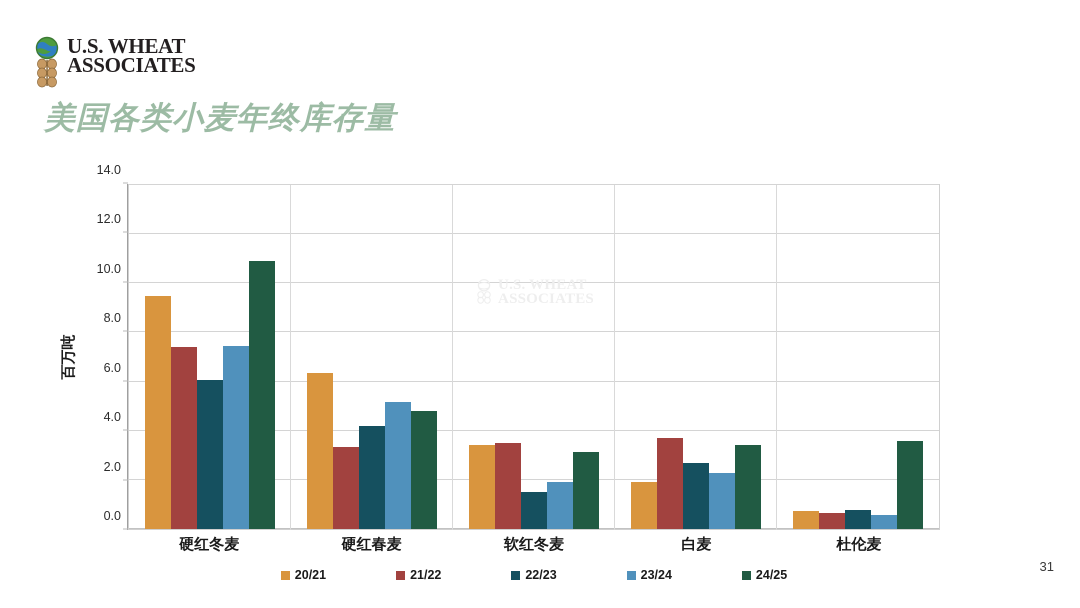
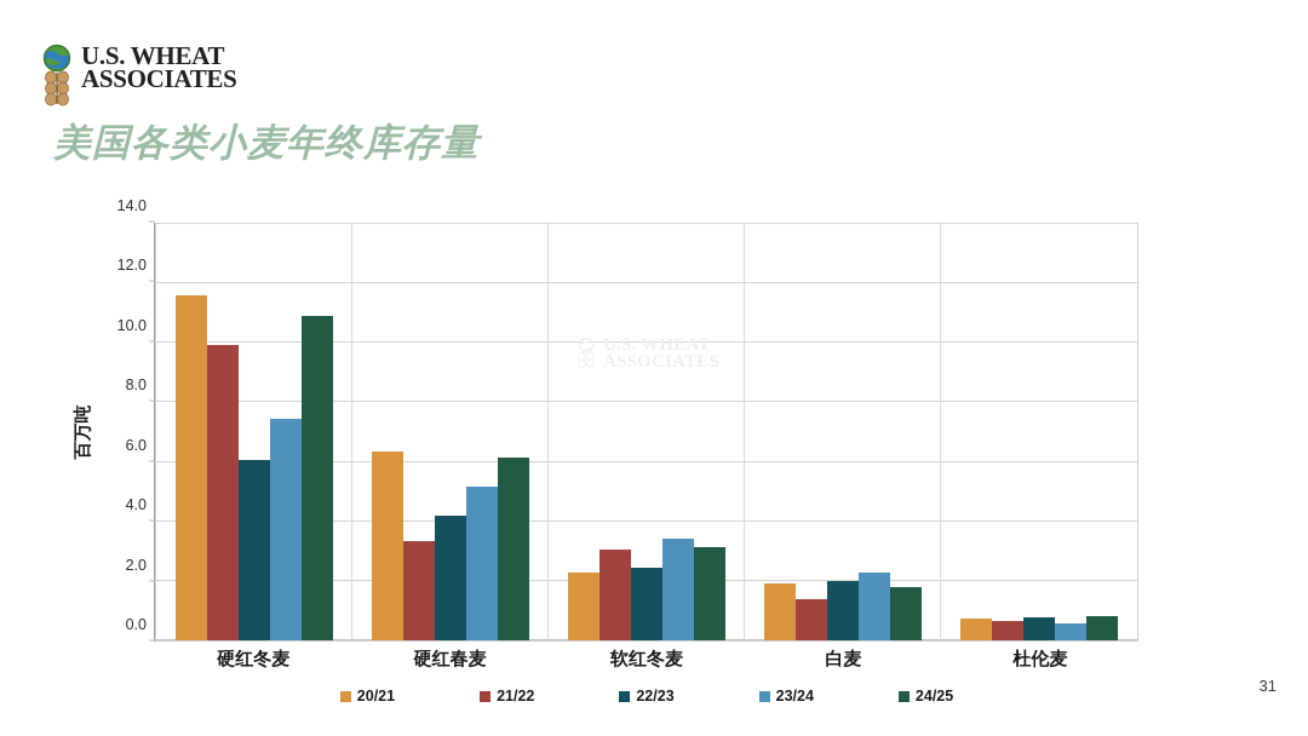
20/21/硬红冬麦: 9.5 -> 11.6
21/22/硬红冬麦: 7.4 -> 9.9
24/25/硬红春麦: 4.8 -> 6.2
20/21/软红冬麦: 3.4 -> 2.3
21/22/软红冬麦: 3.5 -> 3.0
22/23/软红冬麦: 1.5 -> 2.5
23/24/软红冬麦: 1.9 -> 3.4
21/22/白麦: 3.7 -> 1.4
22/23/白麦: 2.7 -> 2.0
24/25/白麦: 3.4 -> 1.8
24/25/杜伦麦: 3.6 -> 0.8
